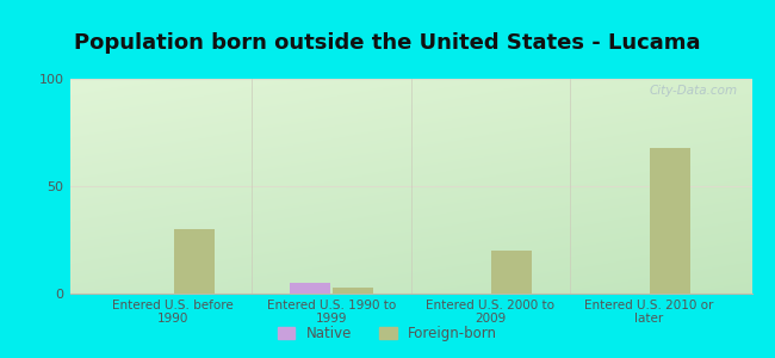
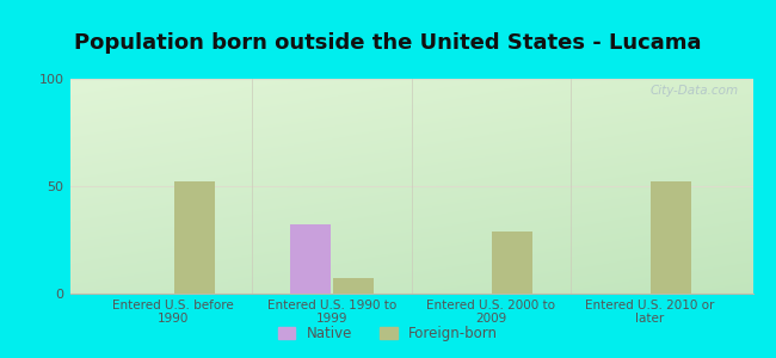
Foreign-born/Entered U.S. before 1990: 30 -> 52
Native/Entered U.S. 1990 to 1999: 5 -> 32
Foreign-born/Entered U.S. 1990 to 1999: 3 -> 7
Foreign-born/Entered U.S. 2000 to 2009: 20 -> 29
Foreign-born/Entered U.S. 2010 or later: 68 -> 52
